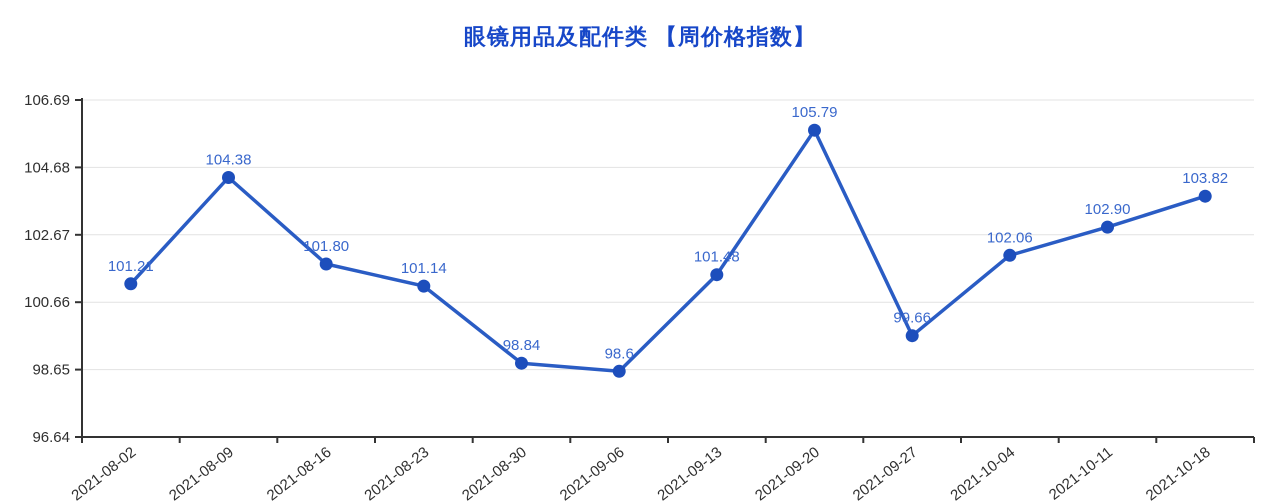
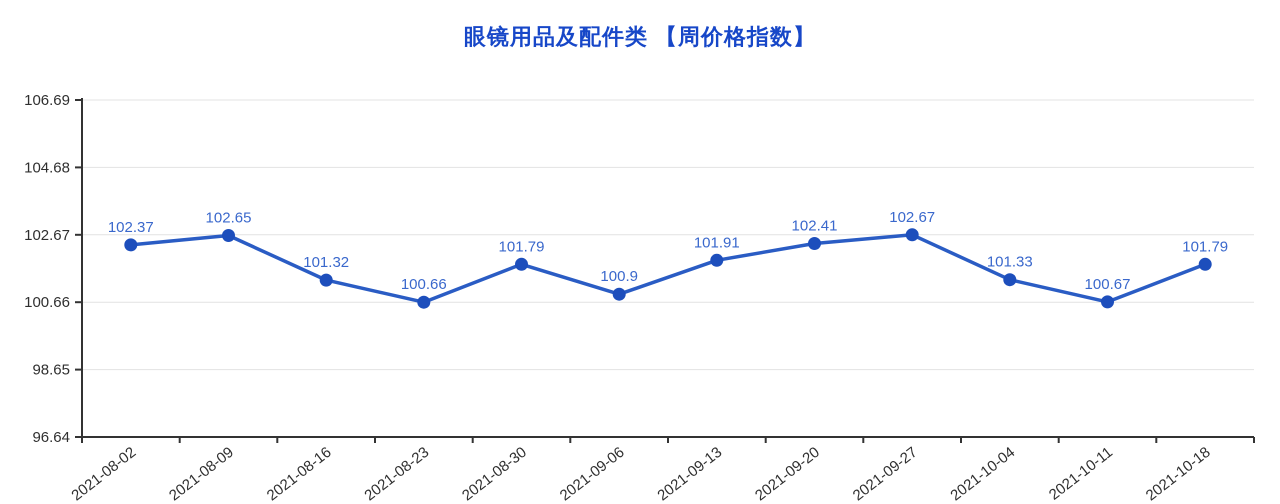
2021-08-02: 101.21 -> 102.37
2021-08-09: 104.38 -> 102.65
2021-08-16: 101.80 -> 101.32
2021-08-23: 101.14 -> 100.66
2021-08-30: 98.84 -> 101.79
2021-09-06: 98.6 -> 100.9
2021-09-13: 101.48 -> 101.91
2021-09-20: 105.79 -> 102.41
2021-09-27: 99.66 -> 102.67
2021-10-04: 102.06 -> 101.33
2021-10-11: 102.90 -> 100.67
2021-10-18: 103.82 -> 101.79
